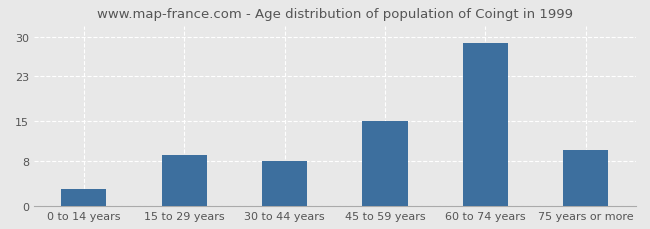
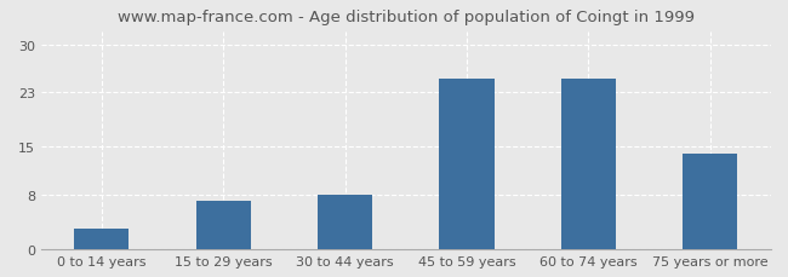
15 to 29 years: 9 -> 7
45 to 59 years: 15 -> 25
60 to 74 years: 29 -> 25
75 years or more: 10 -> 14
